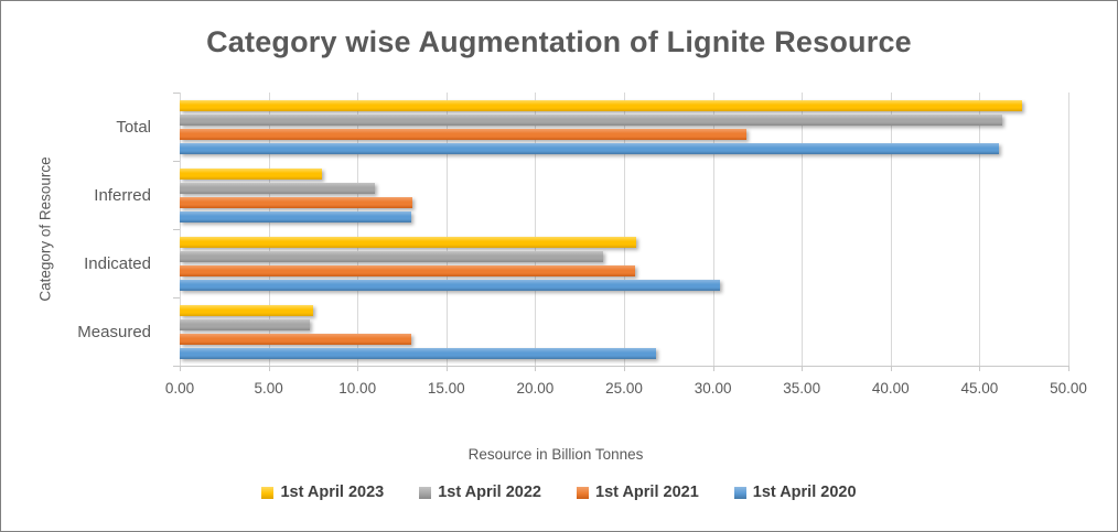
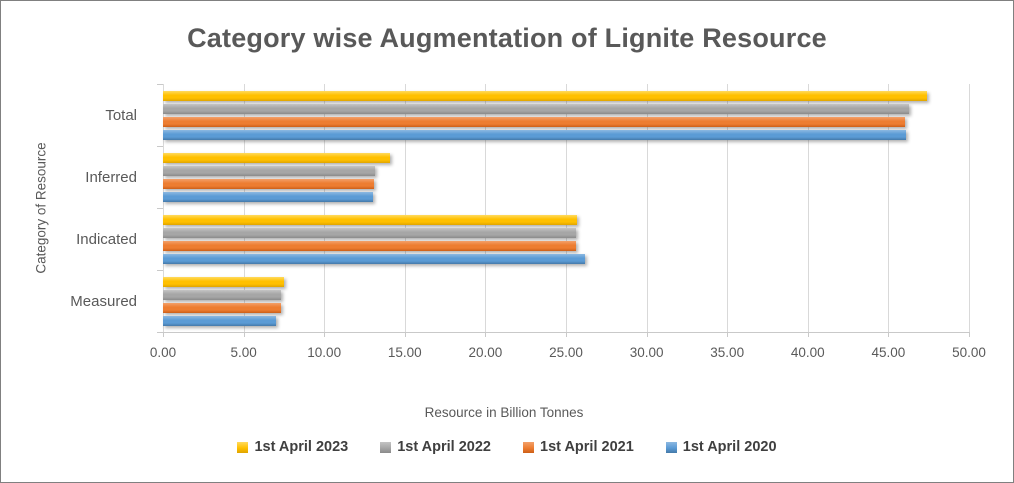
1st April 2021/Total: 31.9 -> 46.0
1st April 2023/Inferred: 8.0 -> 14.1
1st April 2022/Inferred: 11.0 -> 13.2
1st April 2022/Indicated: 23.8 -> 25.6
1st April 2020/Indicated: 30.4 -> 26.2
1st April 2021/Measured: 13.0 -> 7.3
1st April 2020/Measured: 26.8 -> 7.0
